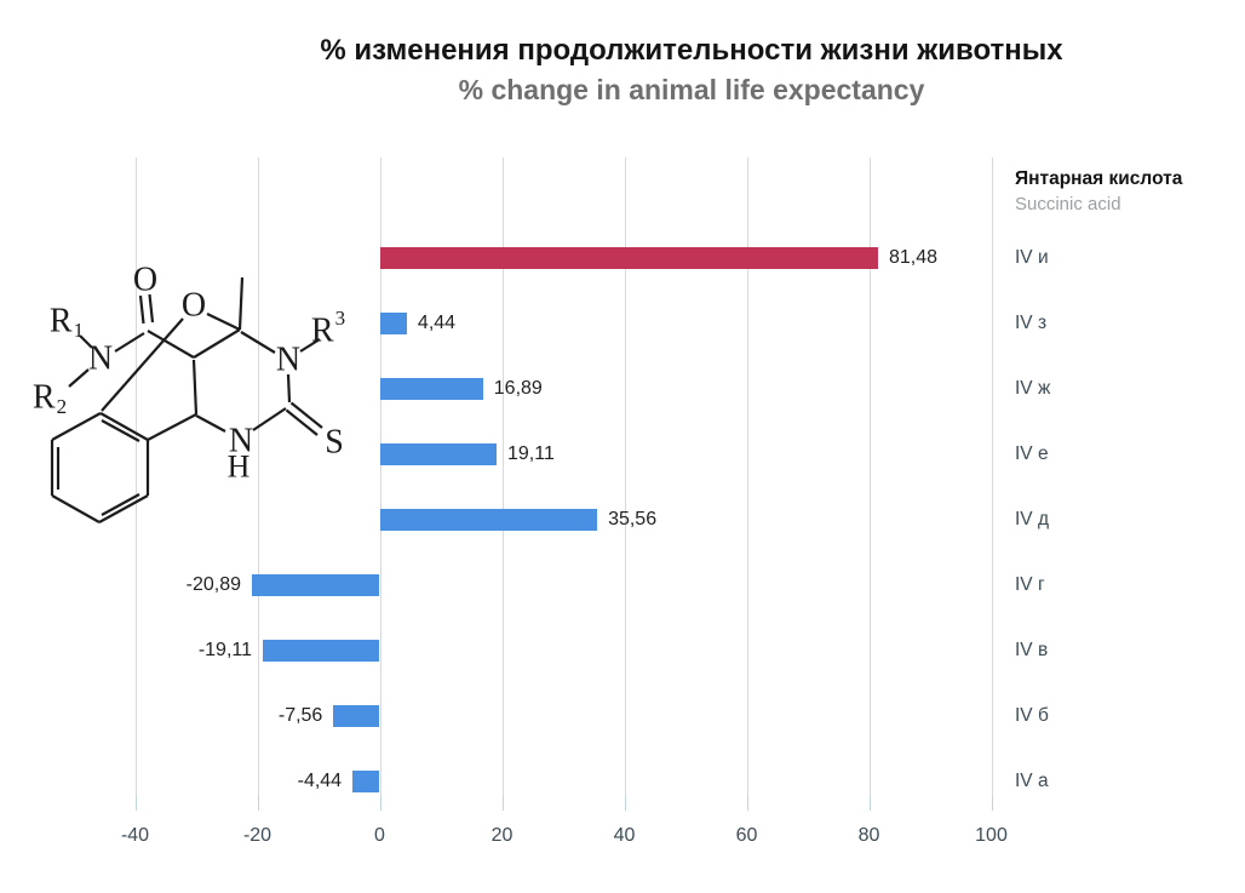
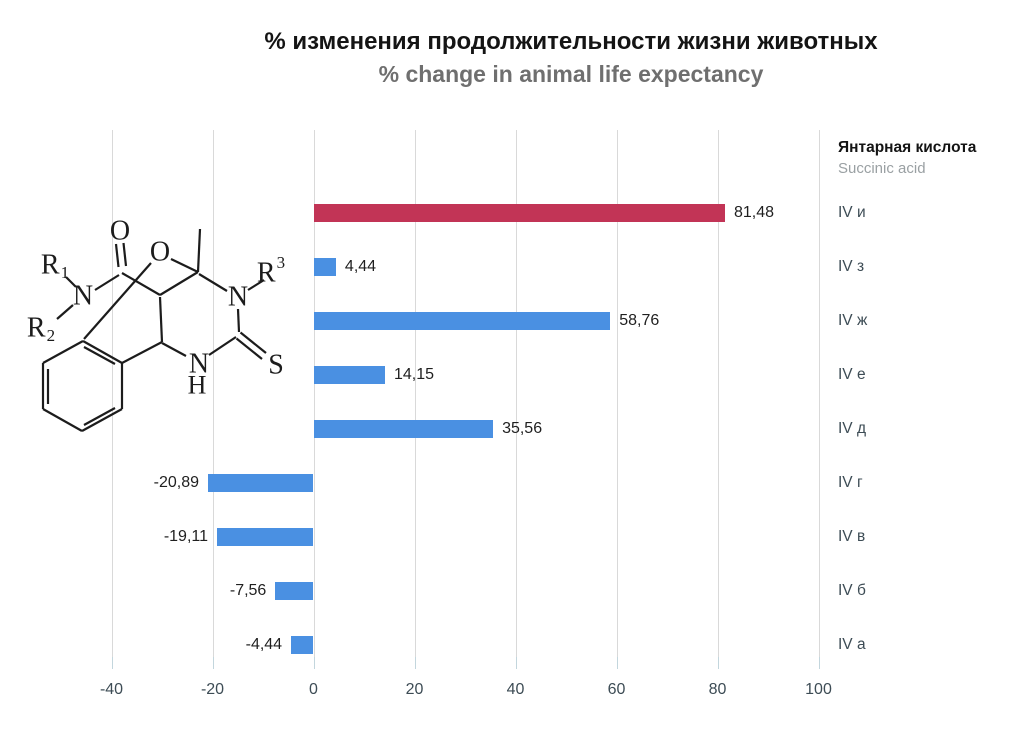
IV ж: 16,89 -> 58,76
IV е: 19,11 -> 14,15
